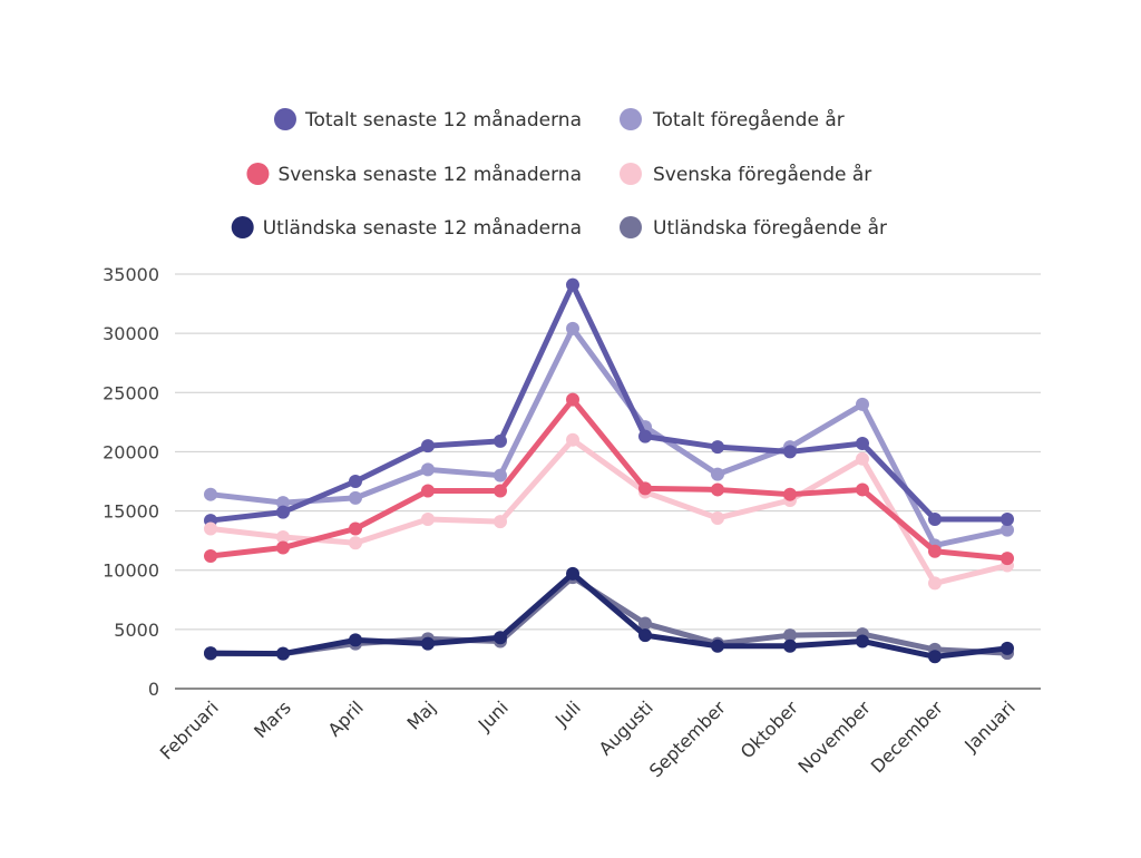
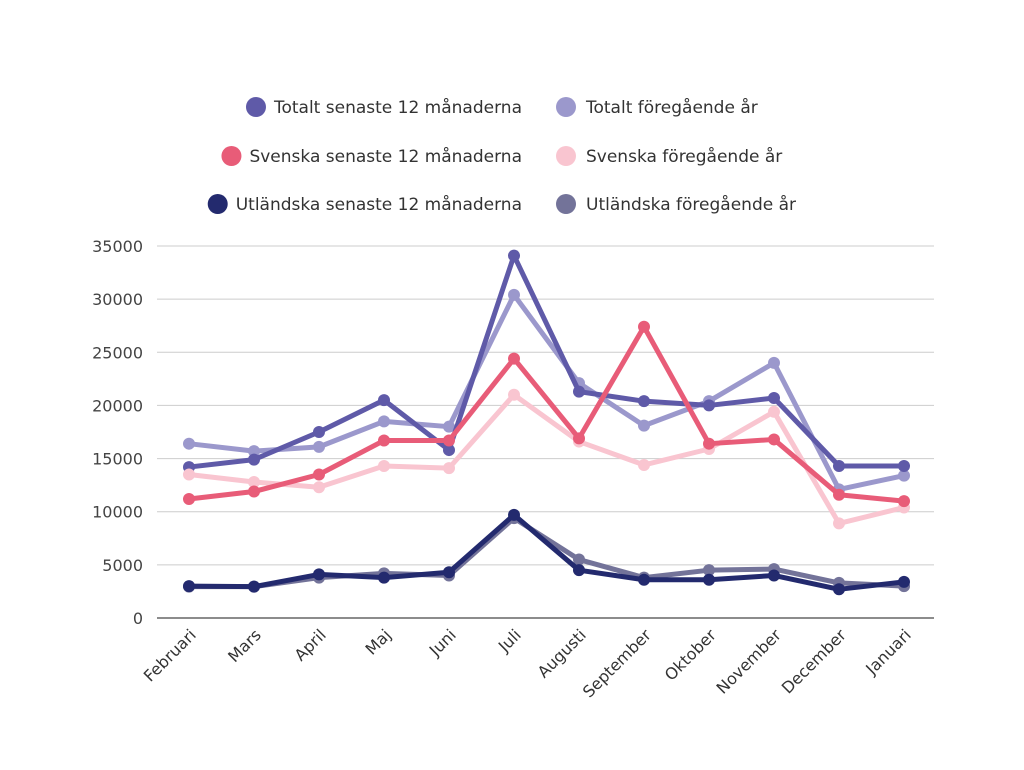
Totalt senaste 12 månaderna/Juni: 20900 -> 15800
Svenska senaste 12 månaderna/September: 16800 -> 27400
